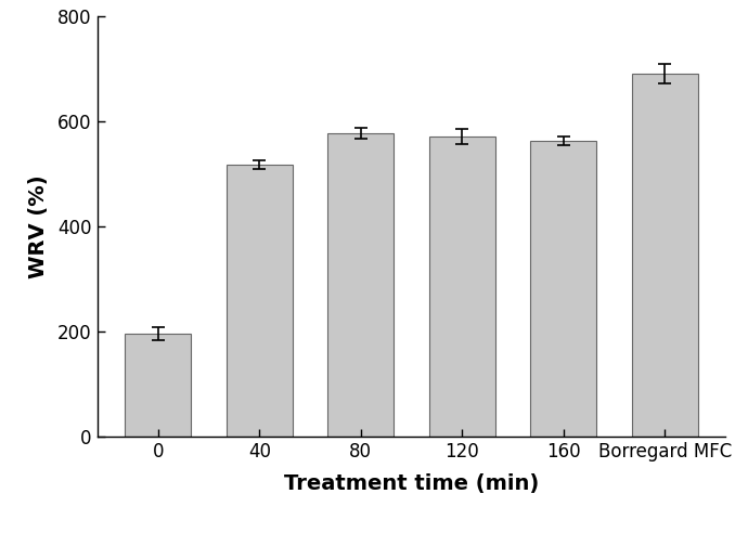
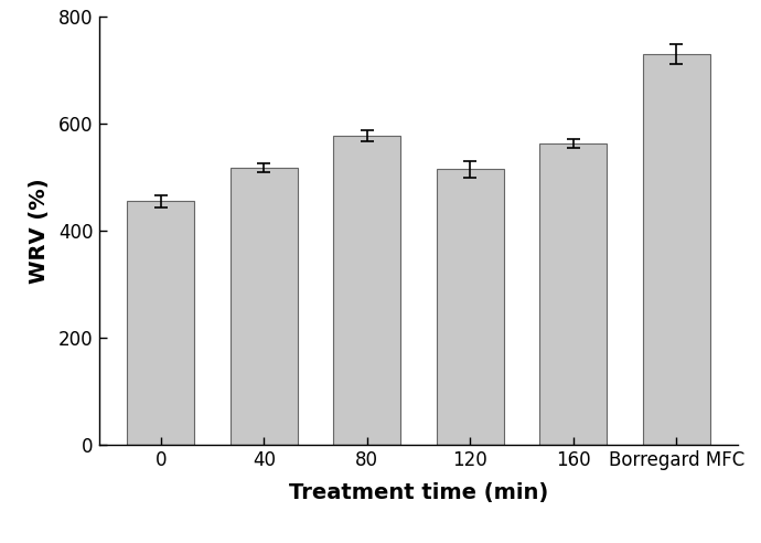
0: 197 -> 455
120: 571 -> 515
Borregard MFC: 690 -> 730
